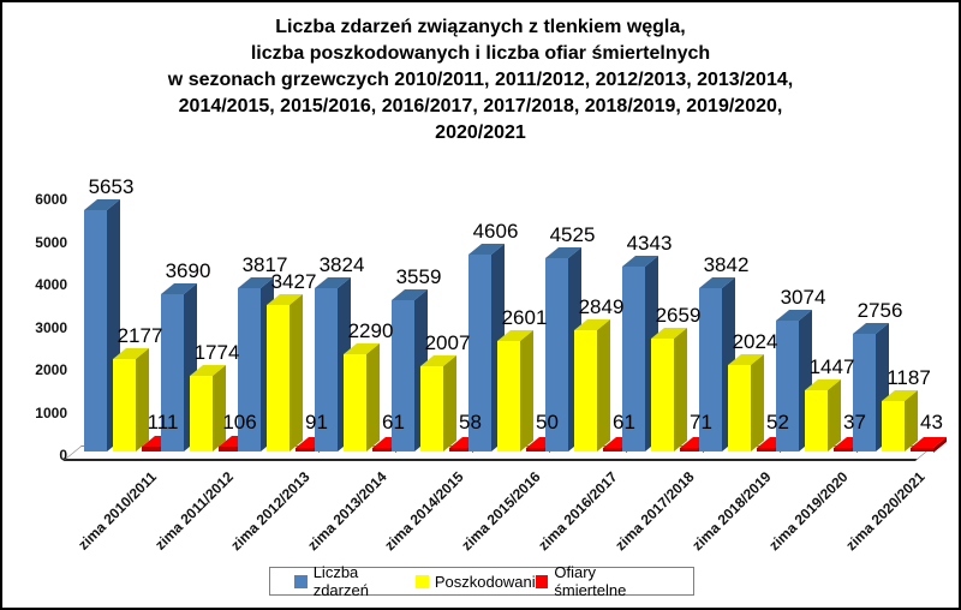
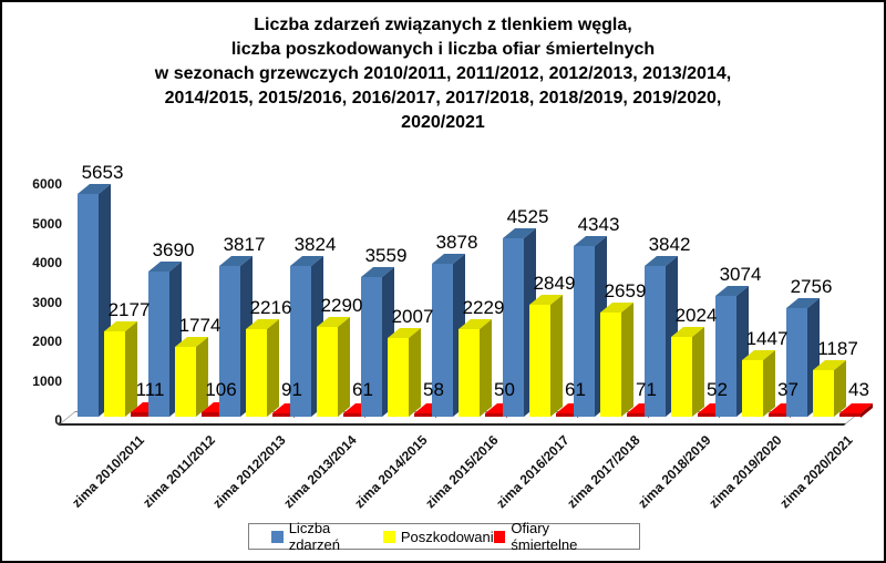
Poszkodowani/zima 2012/2013: 3427 -> 2216
Liczba zdarzeń/zima 2015/2016: 4606 -> 3878
Poszkodowani/zima 2015/2016: 2601 -> 2229
